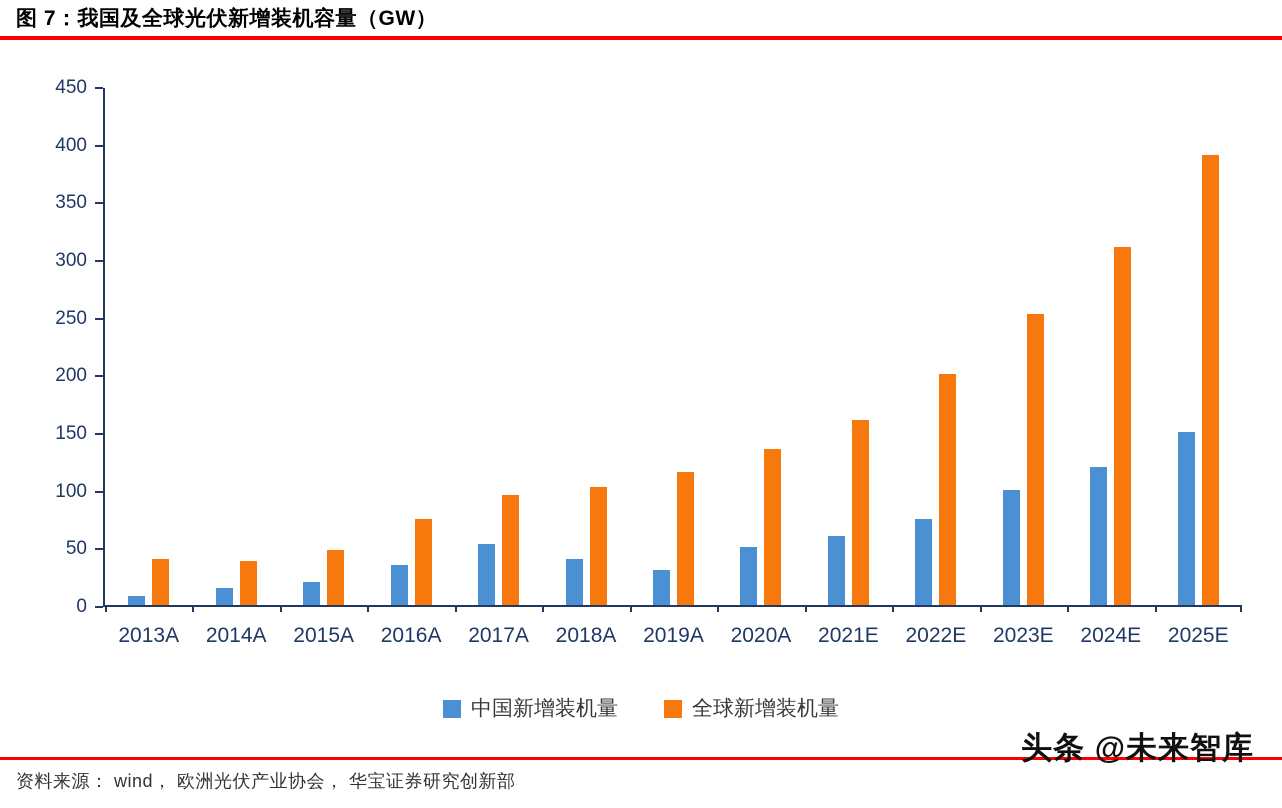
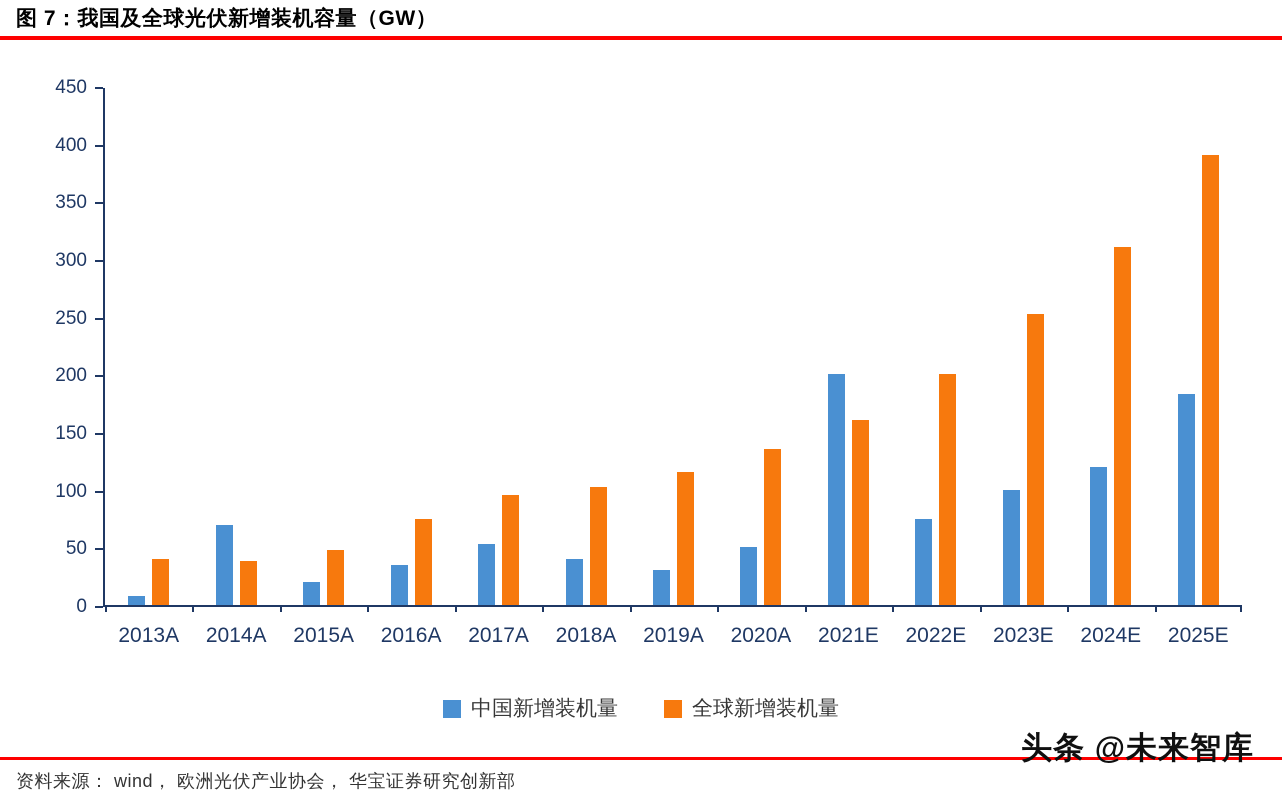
中国新增装机量/2014A: 15 -> 69
中国新增装机量/2021E: 60 -> 200
中国新增装机量/2025E: 150 -> 183
